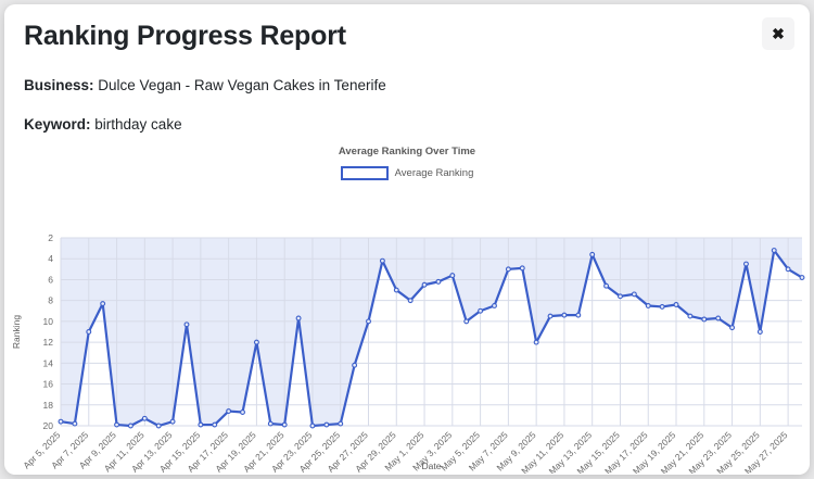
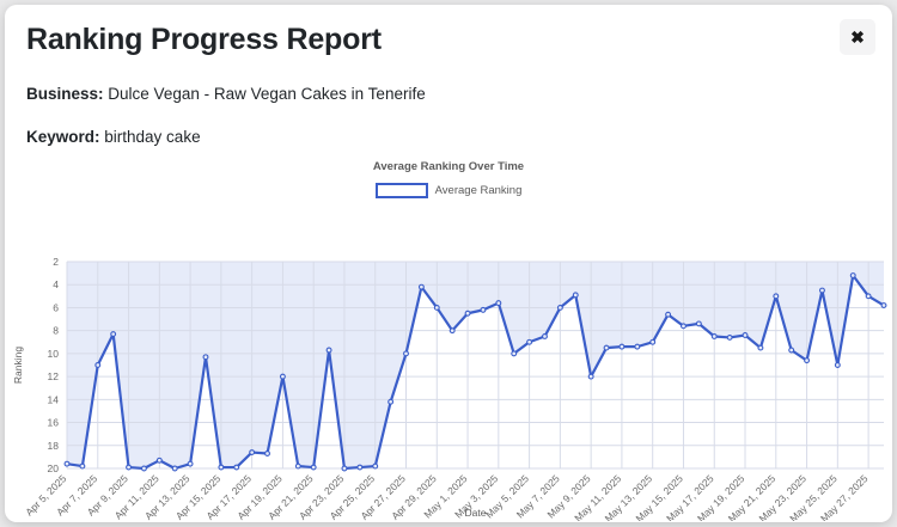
Apr 29, 2025: 7 -> 6
May 7, 2025: 5 -> 6
May 13, 2025: 4 -> 9
May 21, 2025: 10 -> 5
